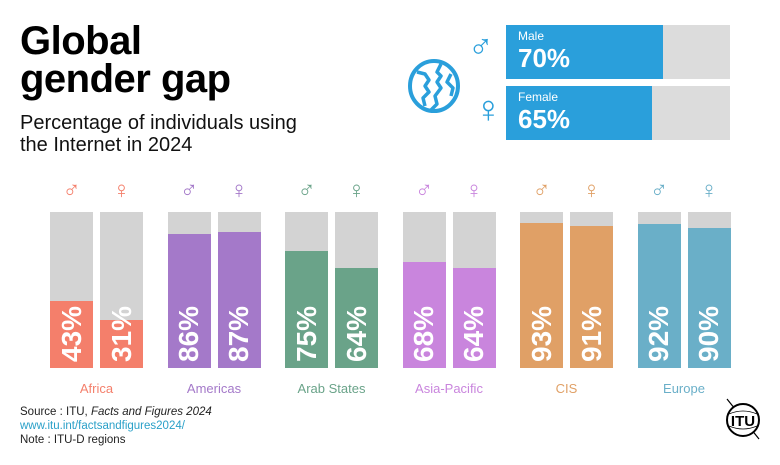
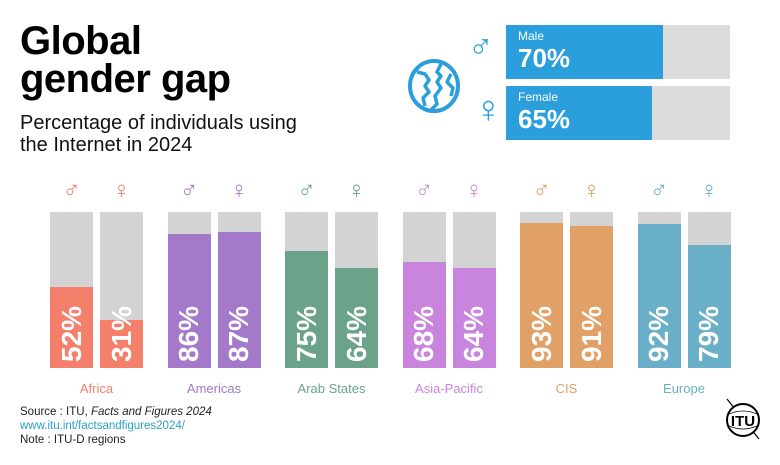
Male/Africa: 43% -> 52%
Female/Europe: 90% -> 79%
